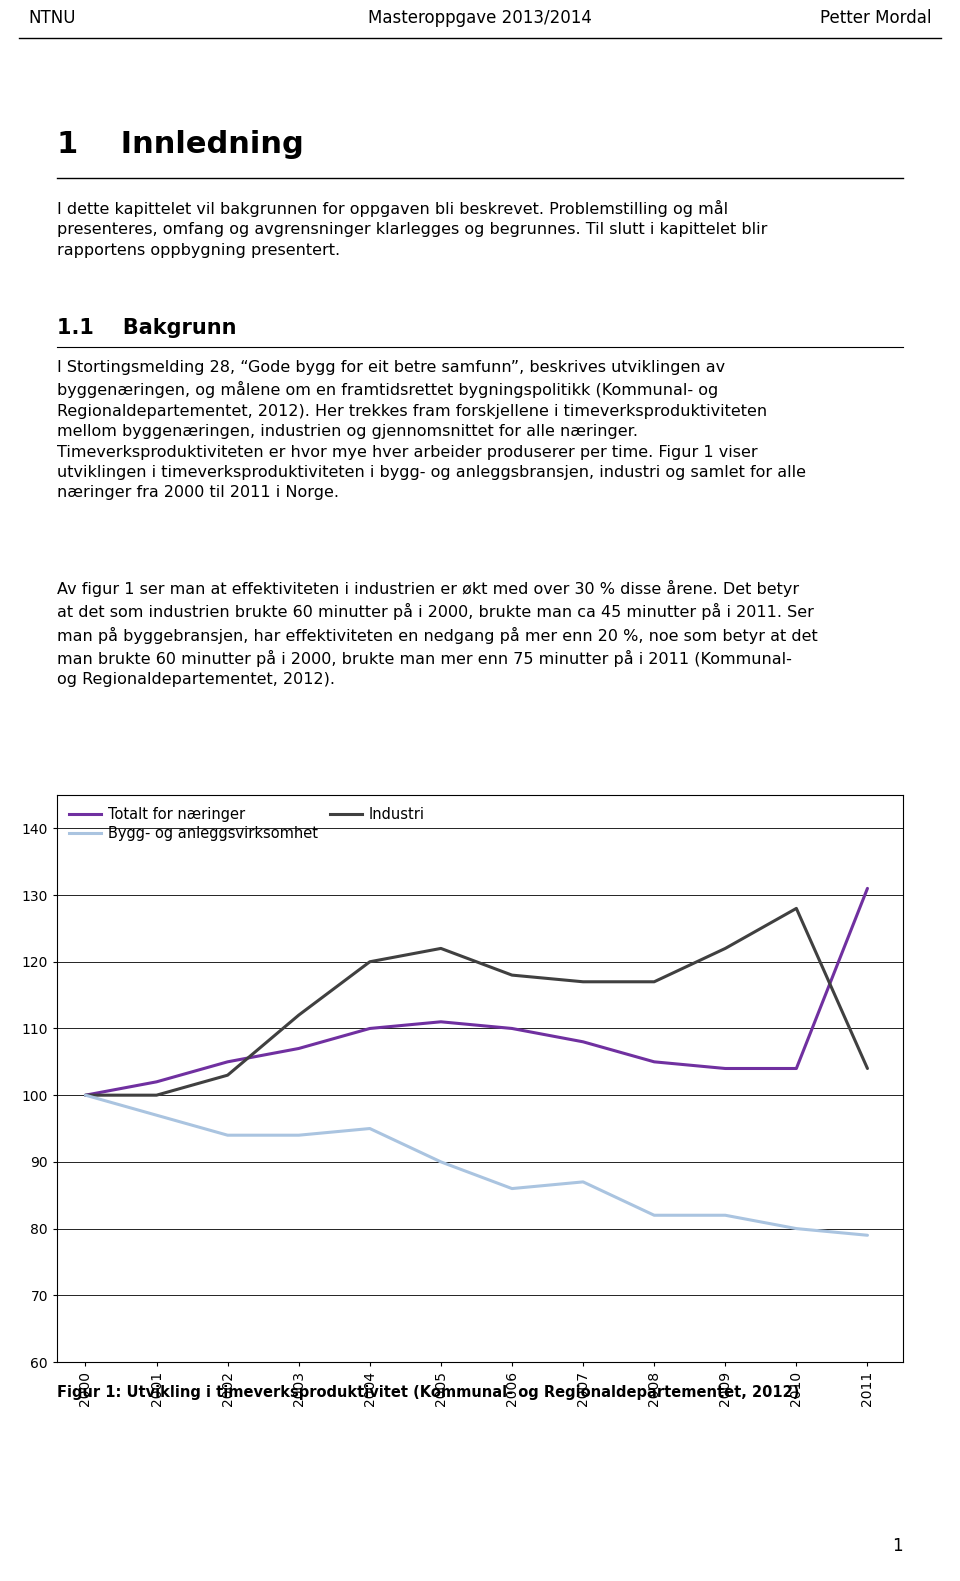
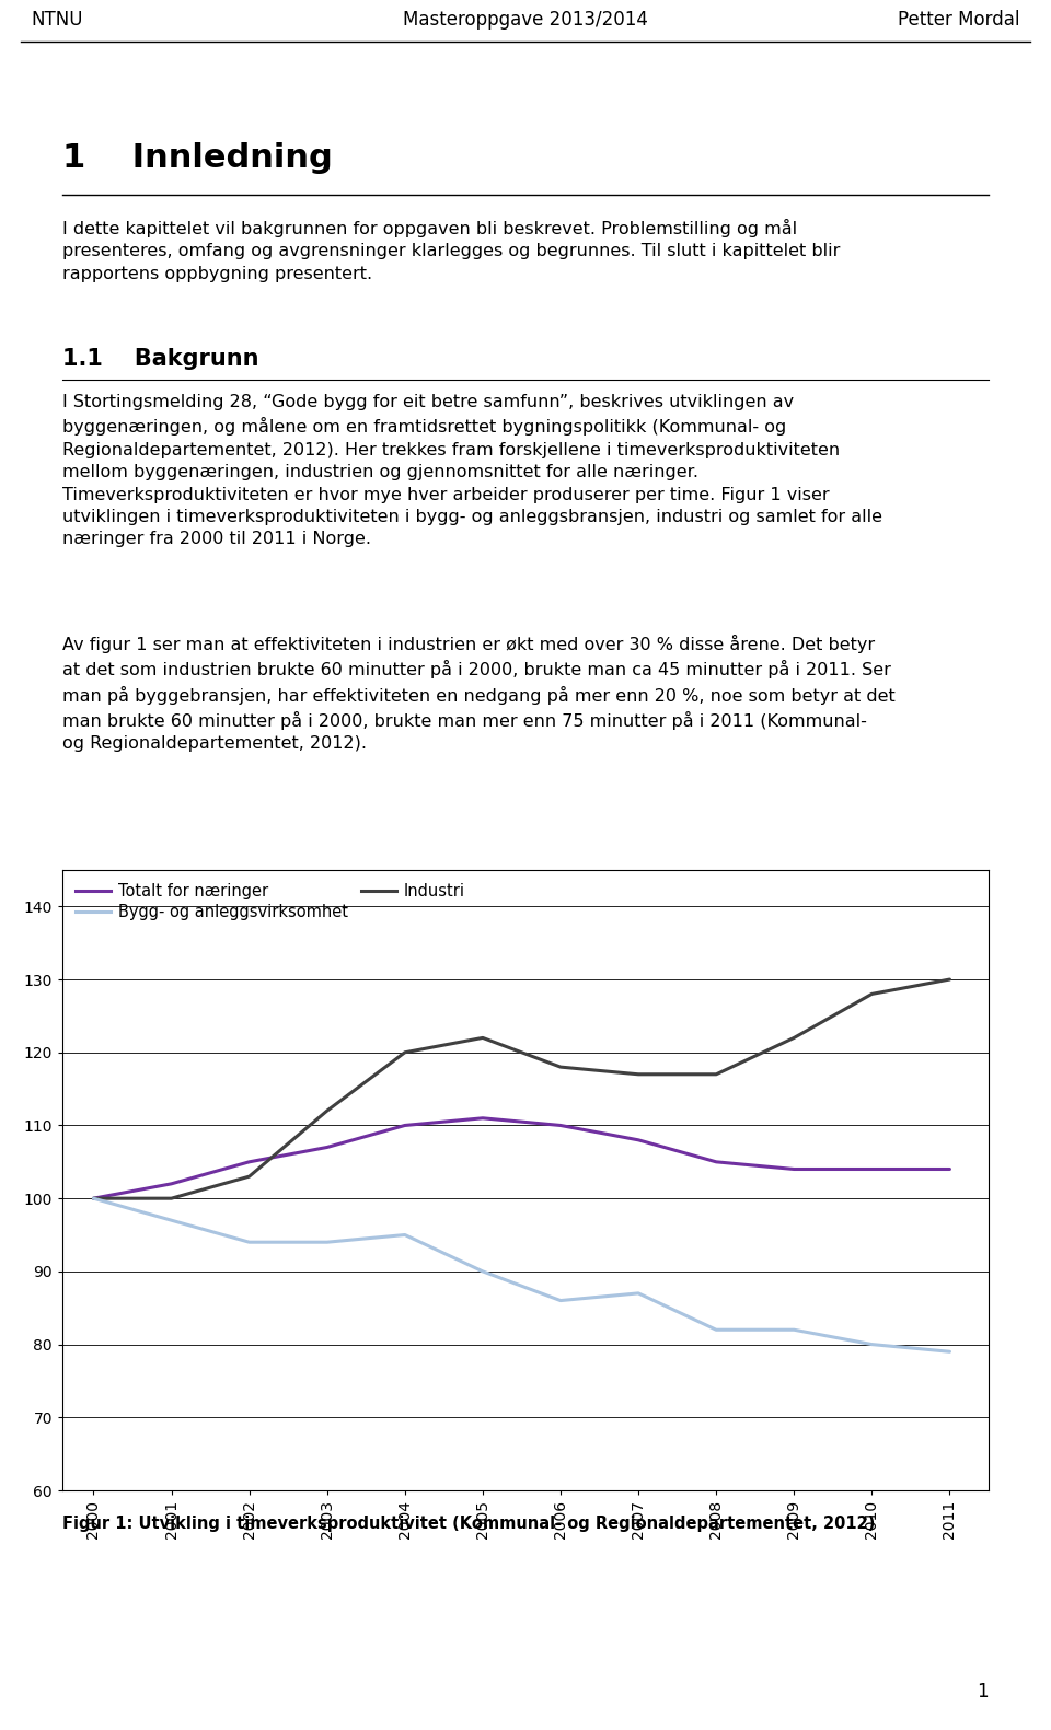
Totalt for næringer/2011: 131 -> 104
Industri/2011: 104 -> 130
